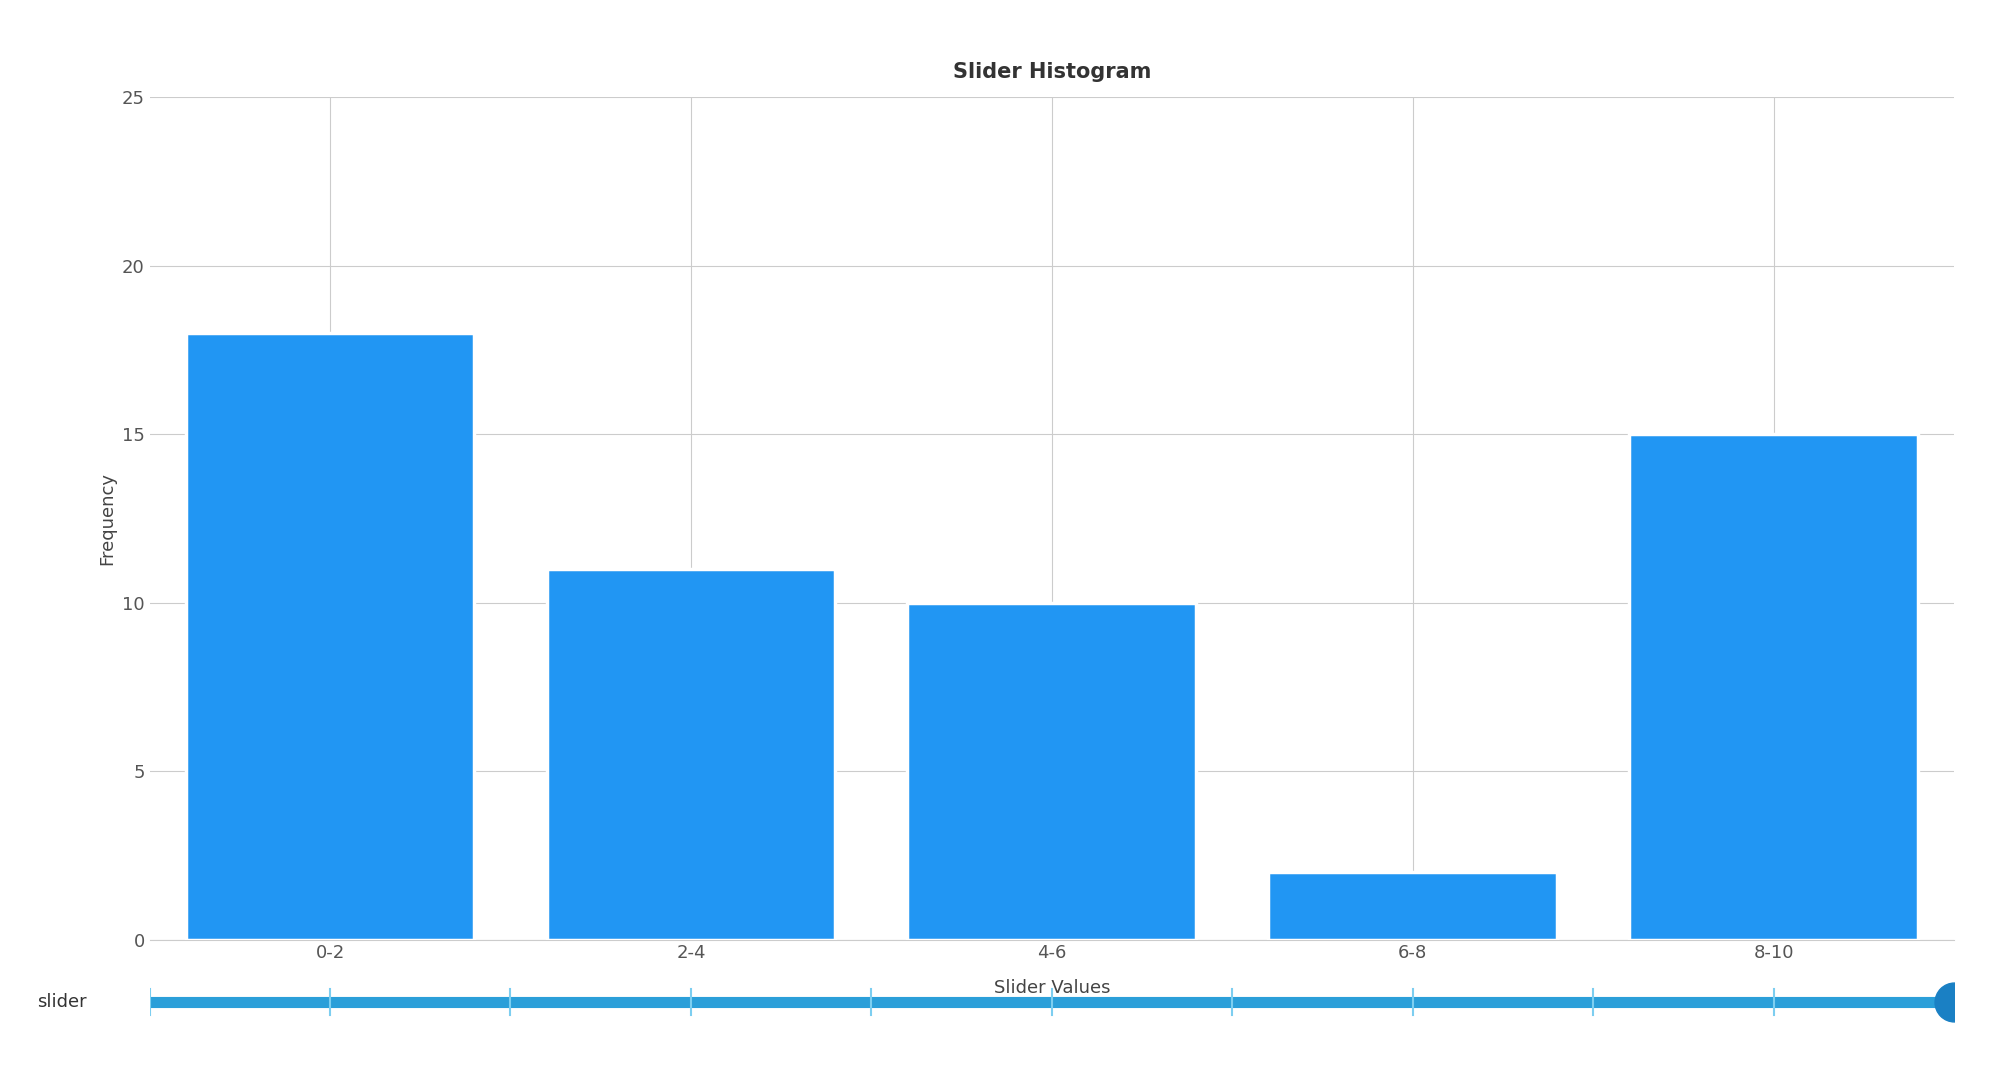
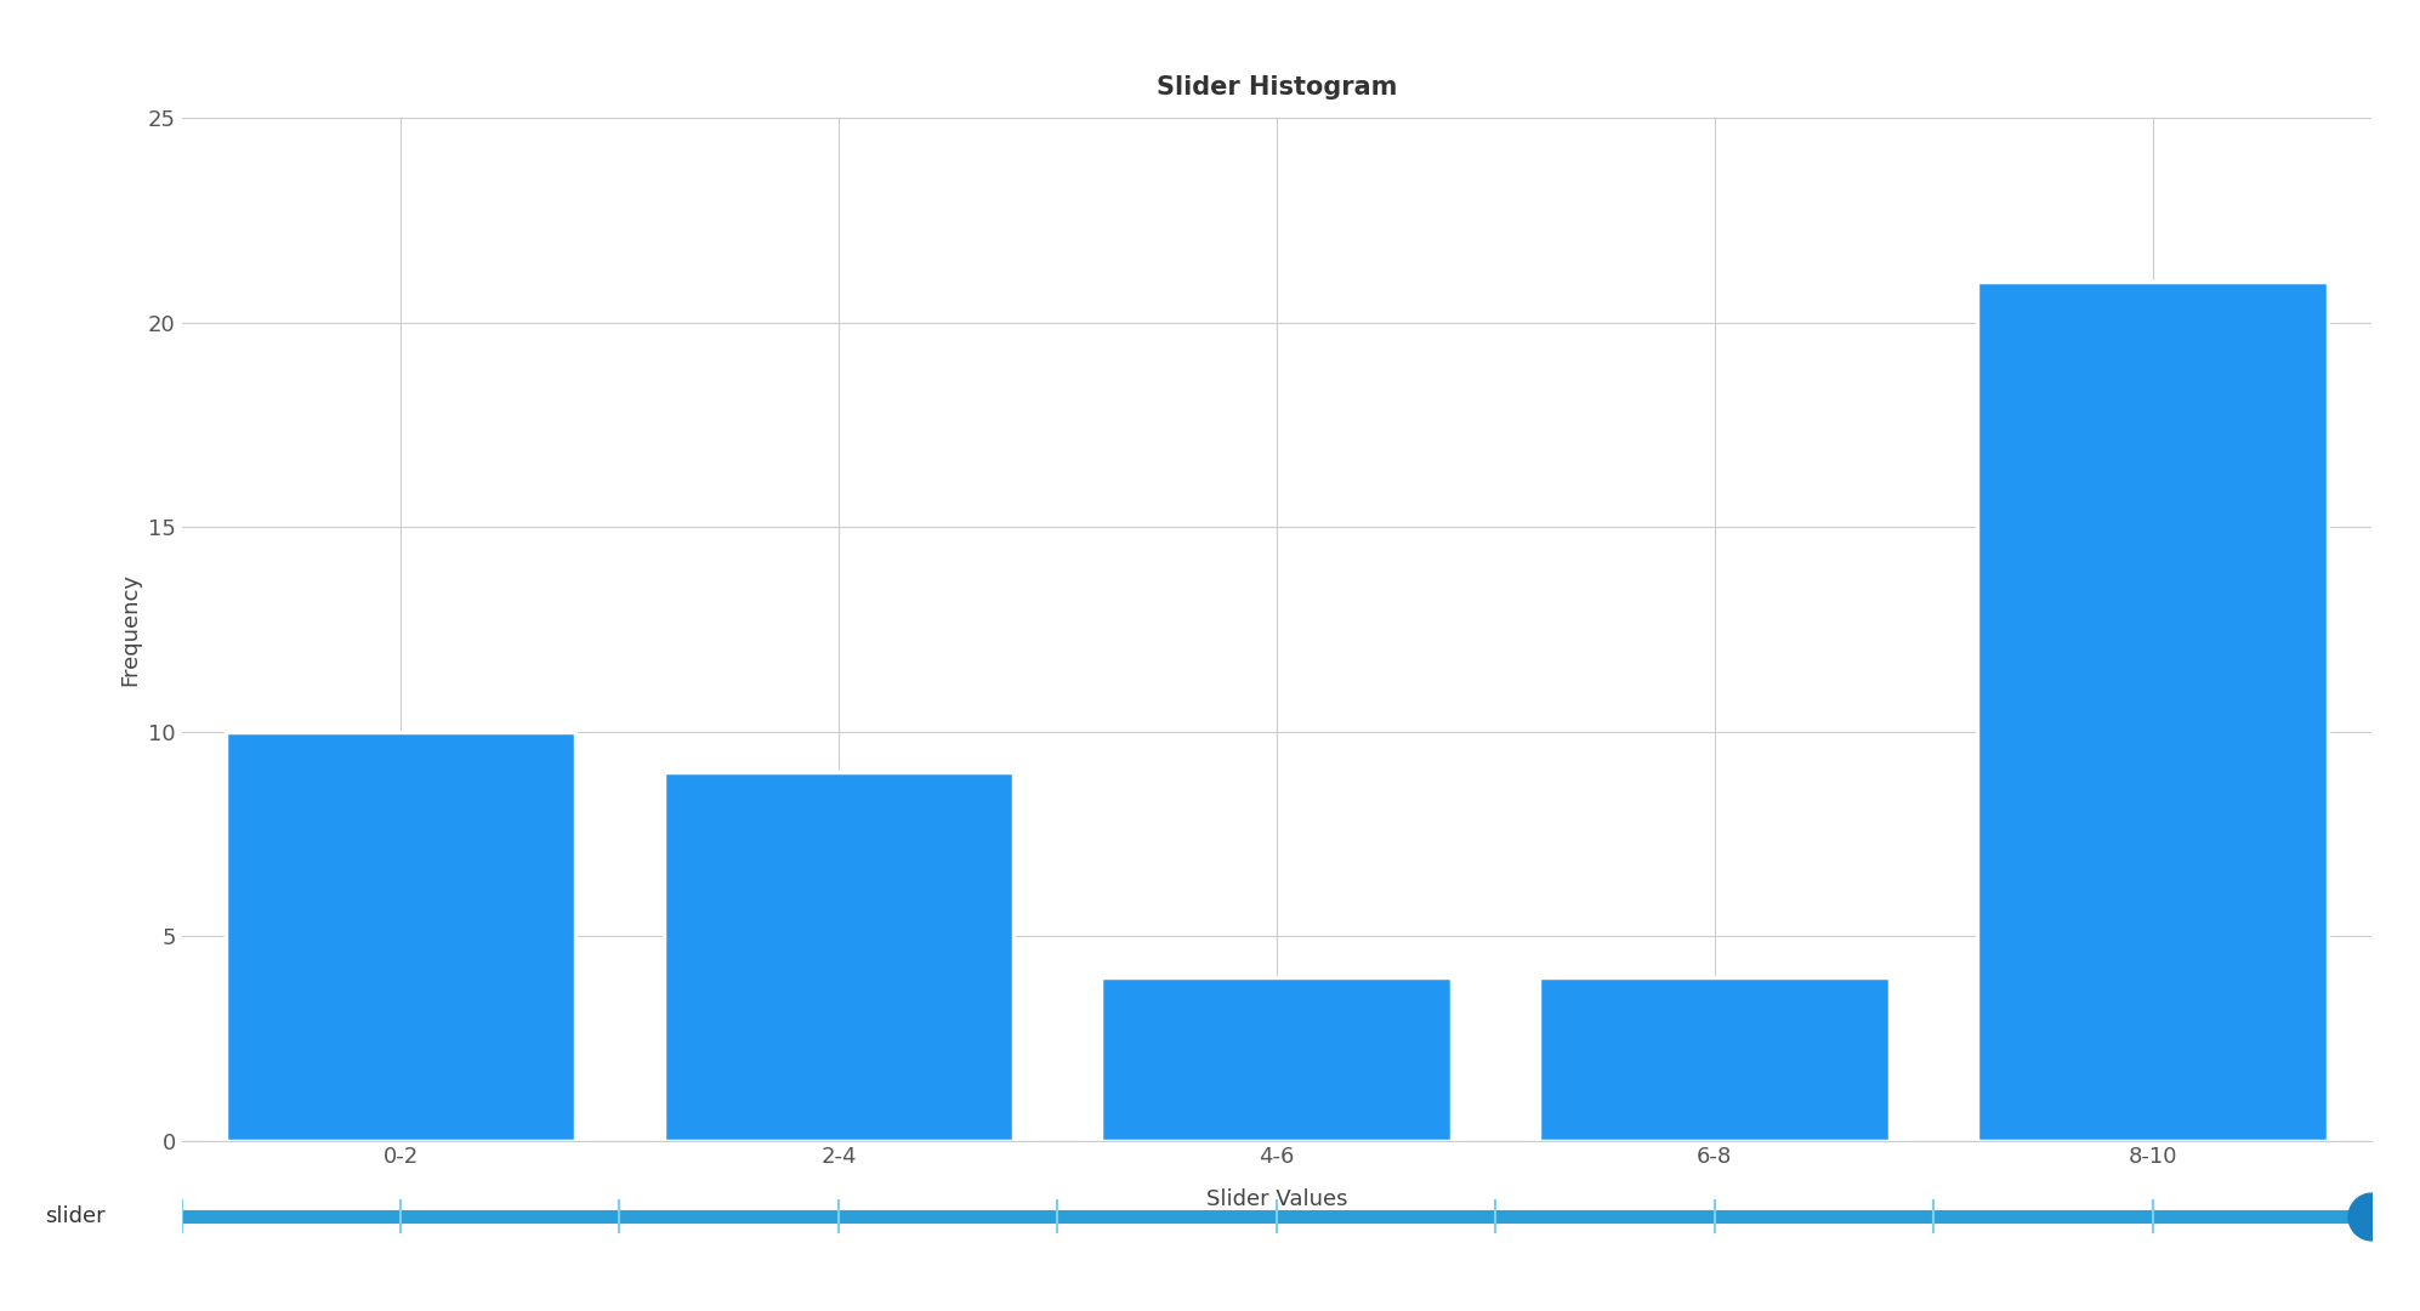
0-2: 18 -> 10
2-4: 11 -> 9
4-6: 10 -> 4
6-8: 2 -> 4
8-10: 15 -> 21
